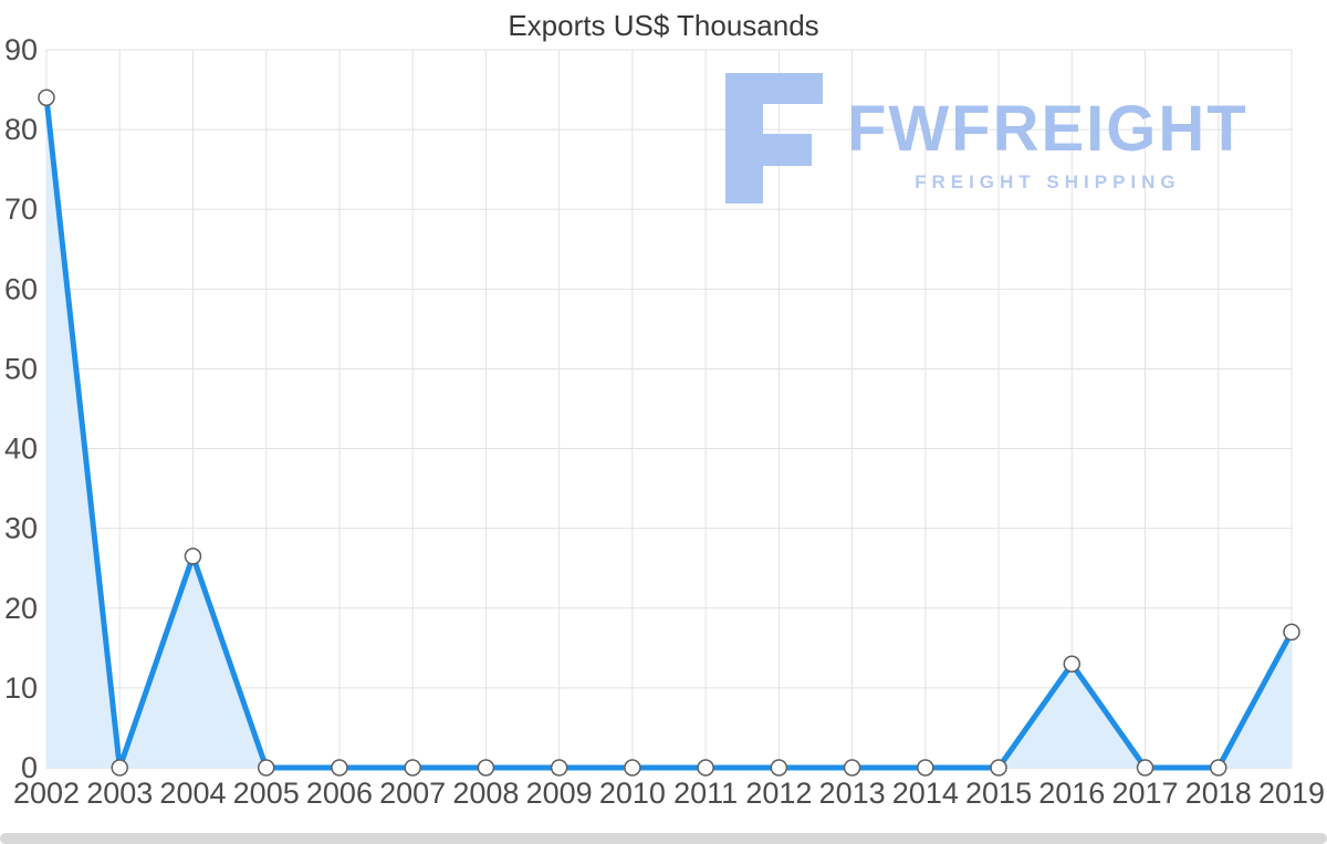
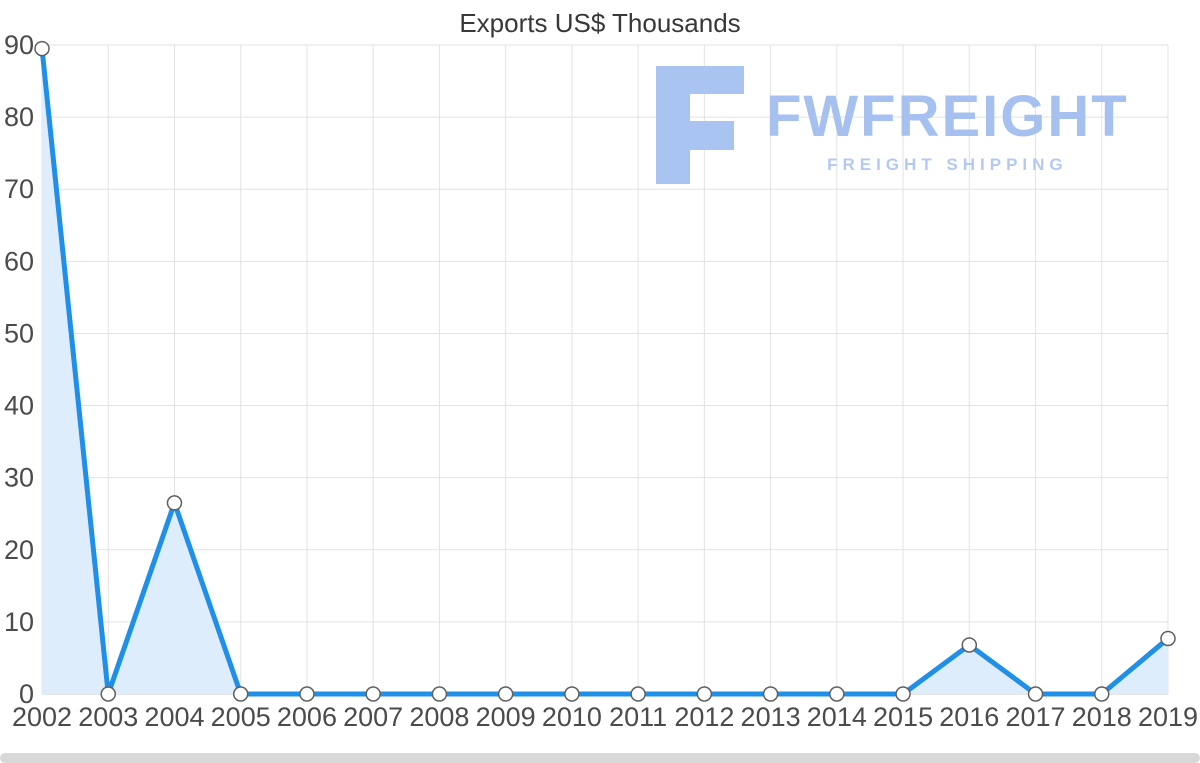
2002: 84 -> 90
2016: 13 -> 7
2019: 17 -> 8
